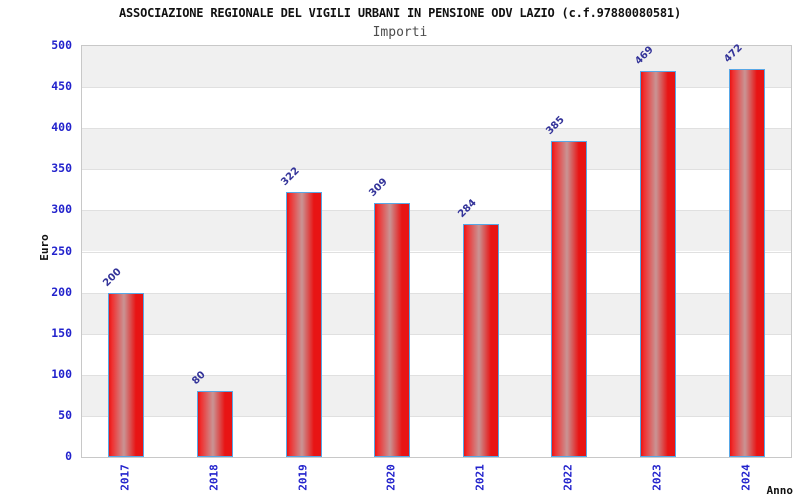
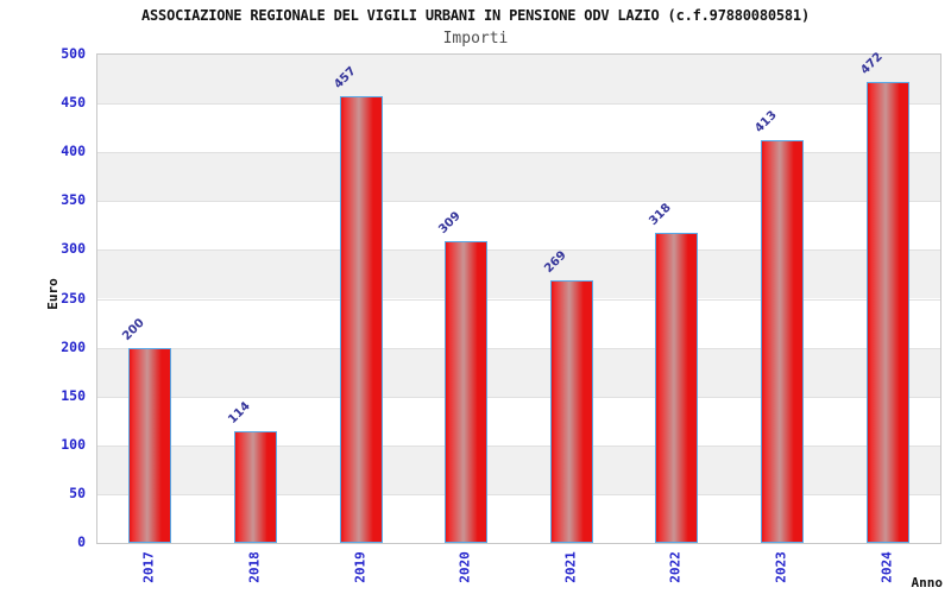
2018: 80 -> 114
2019: 322 -> 457
2021: 284 -> 269
2022: 385 -> 318
2023: 469 -> 413
